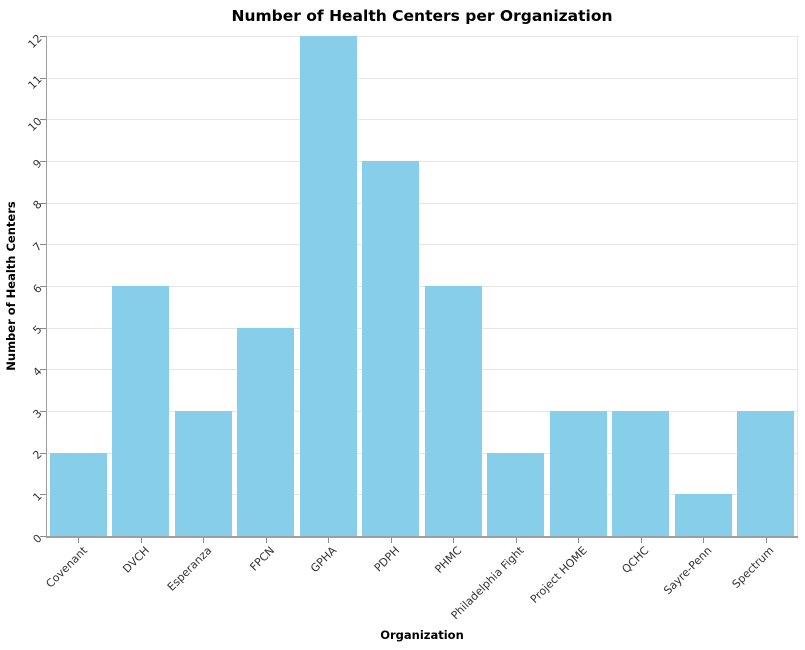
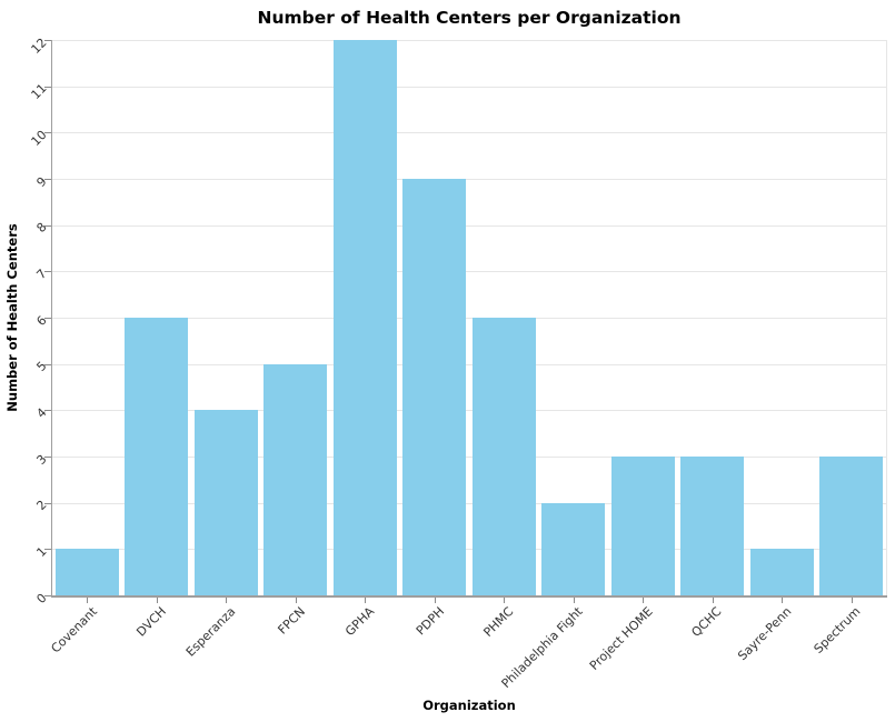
Covenant: 2 -> 1
Esperanza: 3 -> 4
